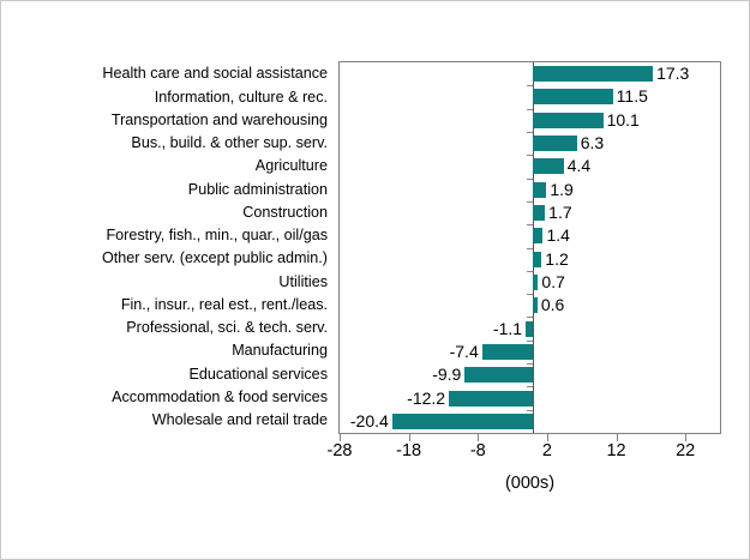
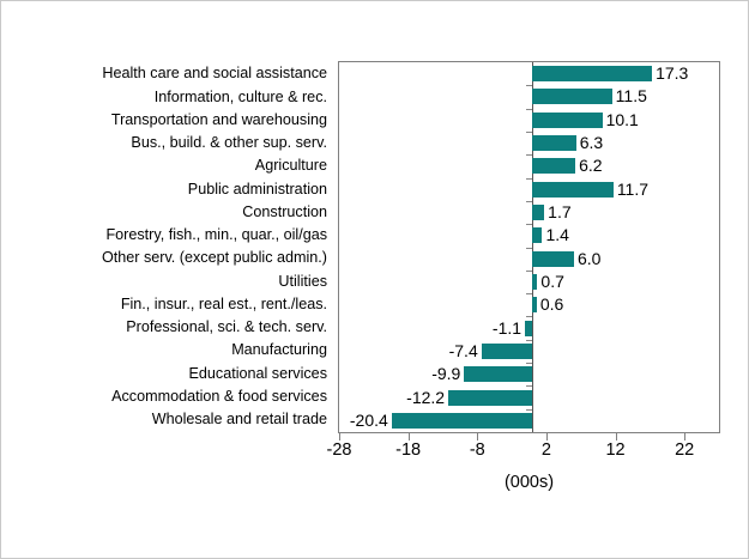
Agriculture: 4.4 -> 6.2
Public administration: 1.9 -> 11.7
Other serv. (except public admin.): 1.2 -> 6.0
